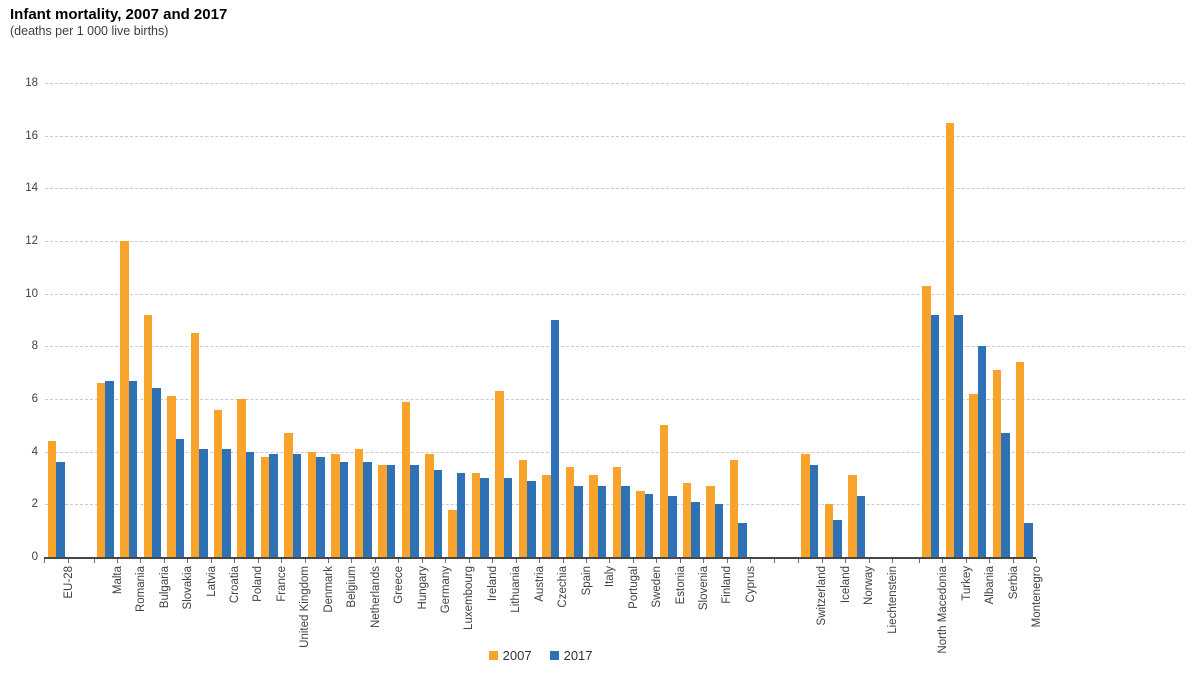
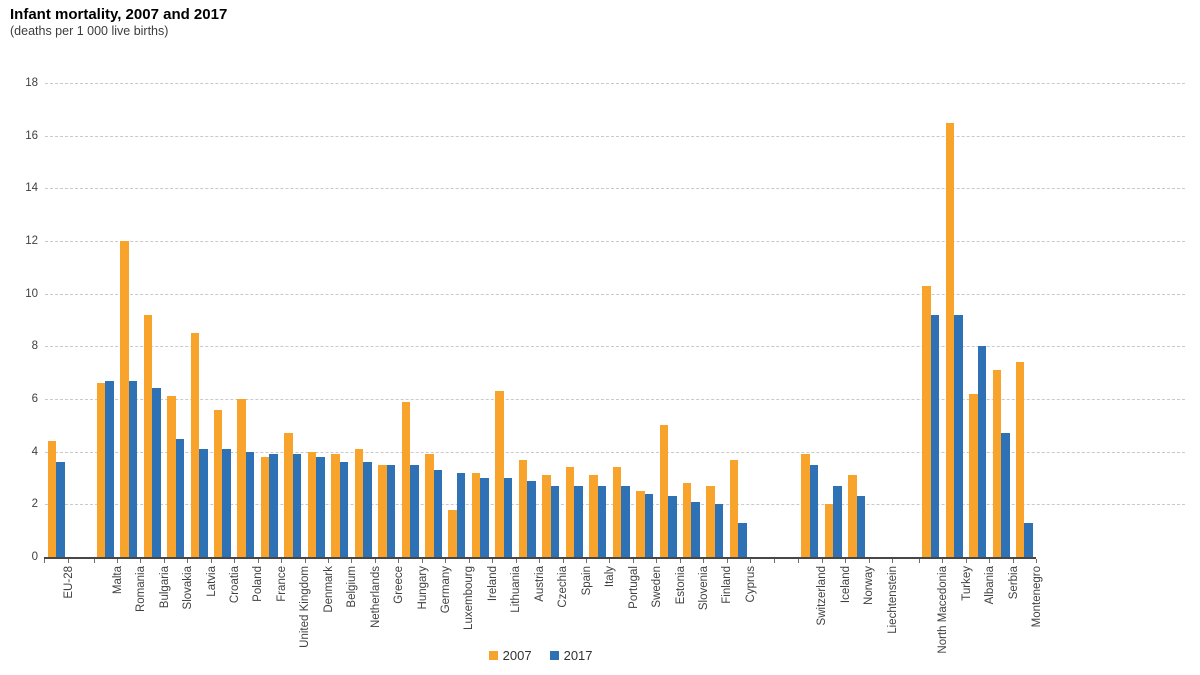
2017/Czechia: 9.0 -> 2.7
2017/Iceland: 1.4 -> 2.7
